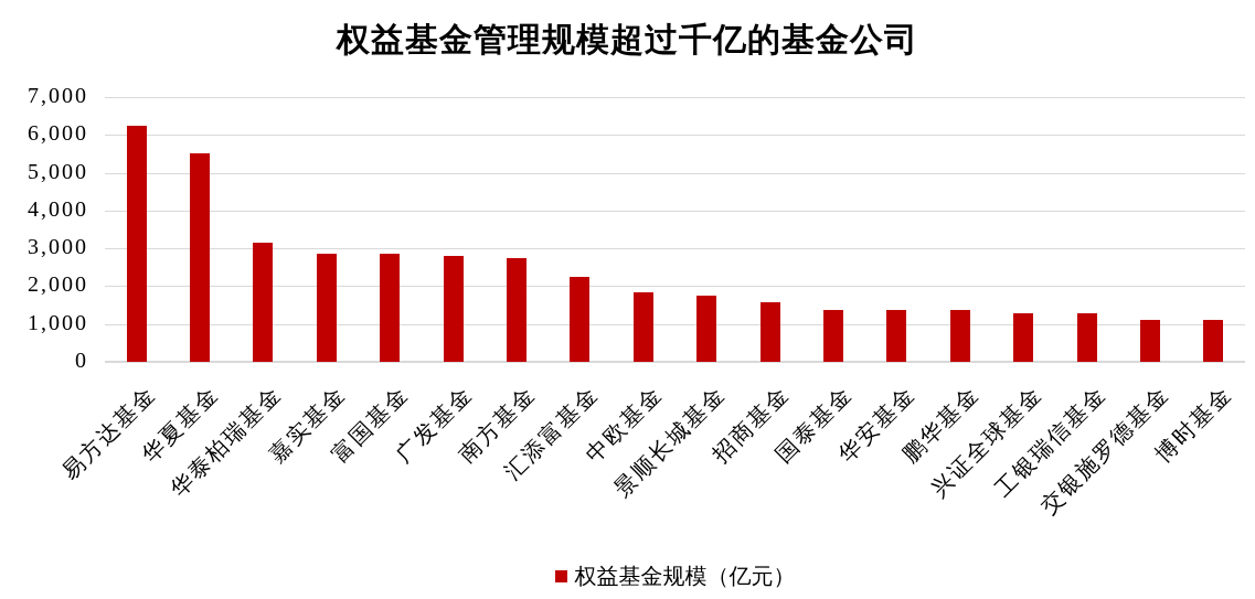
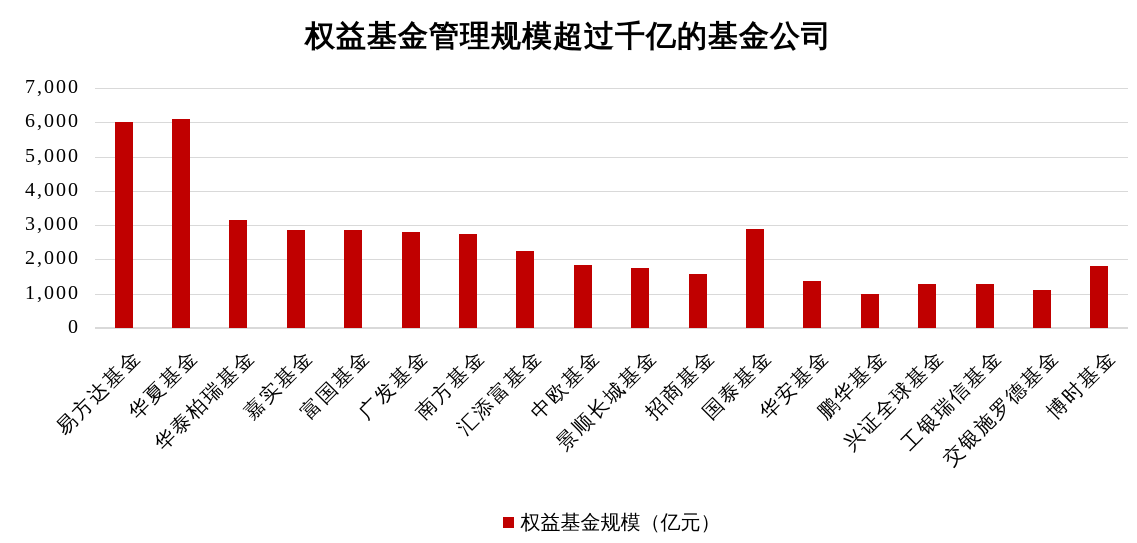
易方达基金: 6200 -> 6000
华夏基金: 5500 -> 6100
国泰基金: 1400 -> 2900
鹏华基金: 1400 -> 1000
博时基金: 1100 -> 1800
